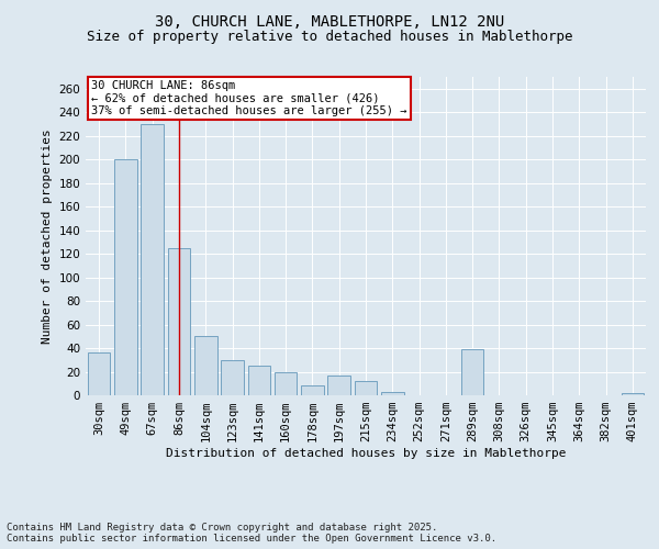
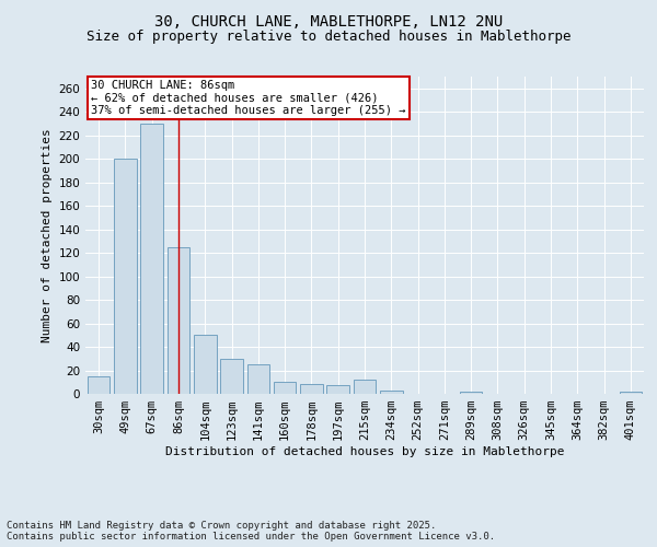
30sqm: 36 -> 15
160sqm: 20 -> 10
197sqm: 17 -> 7
289sqm: 39 -> 2
